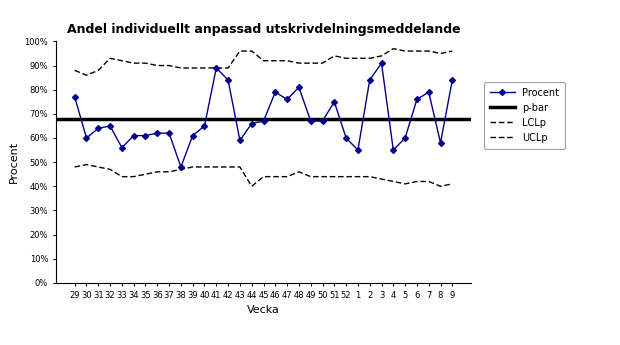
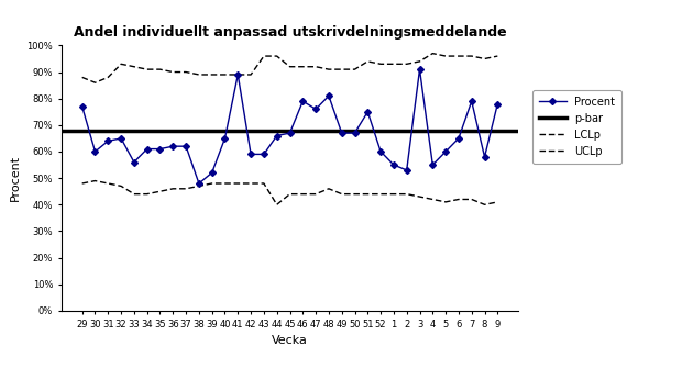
Procent/39: 61% -> 52%
Procent/42: 84% -> 59%
Procent/2: 84% -> 53%
Procent/6: 76% -> 65%
Procent/9: 84% -> 78%
